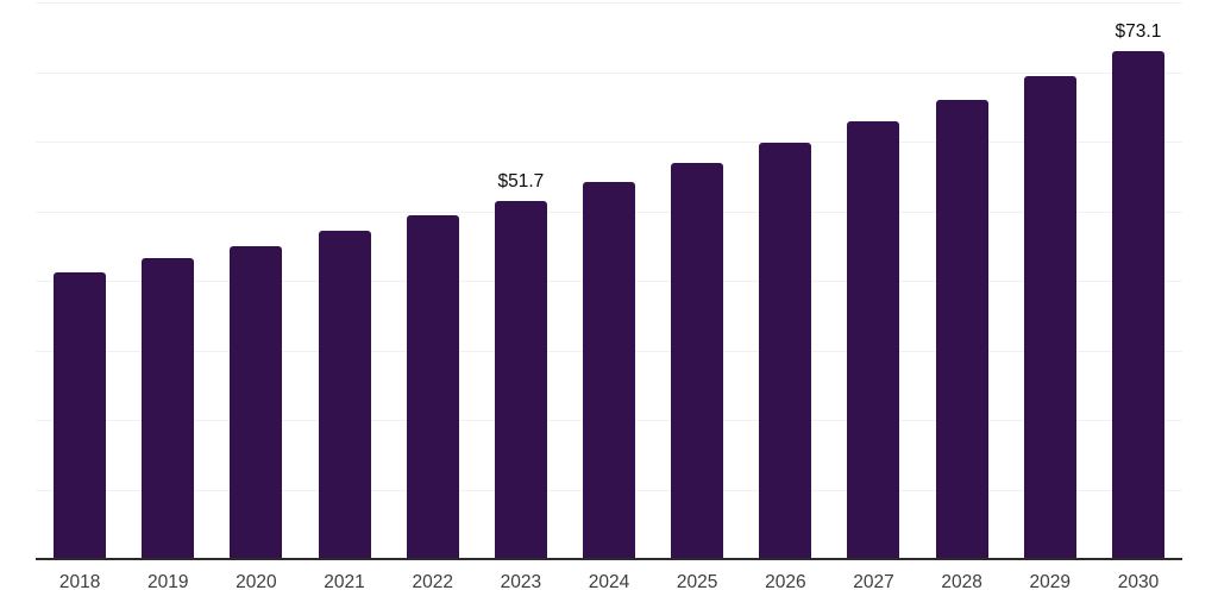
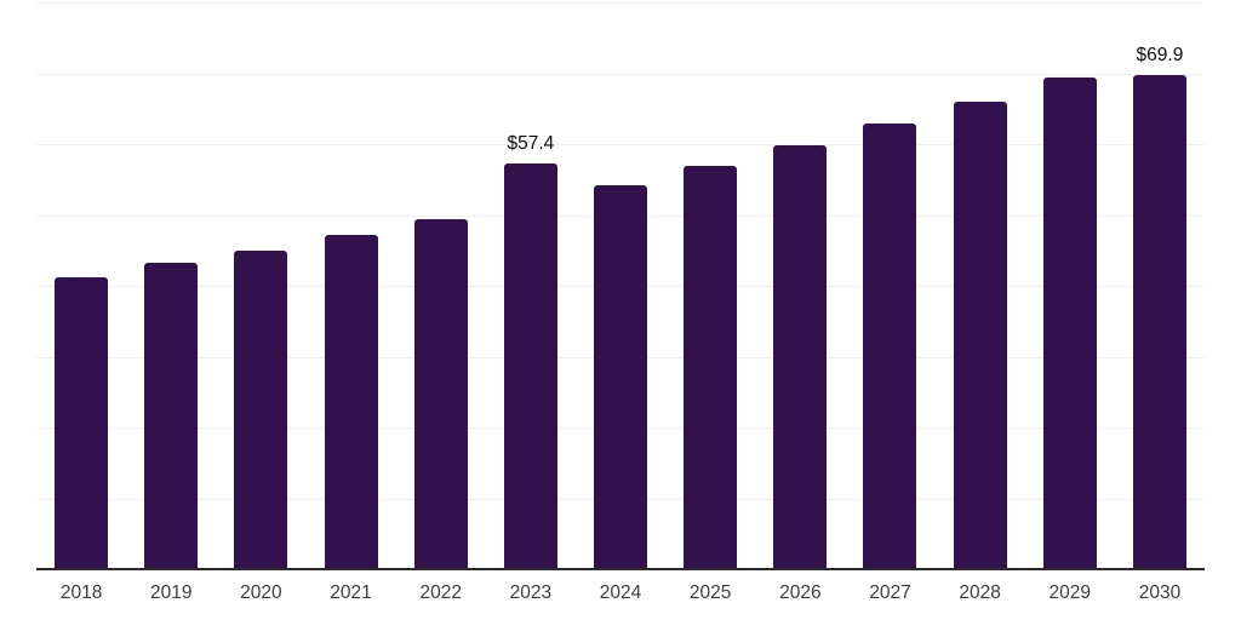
2023: $51.7 -> $57.4
2030: $73.1 -> $69.9
